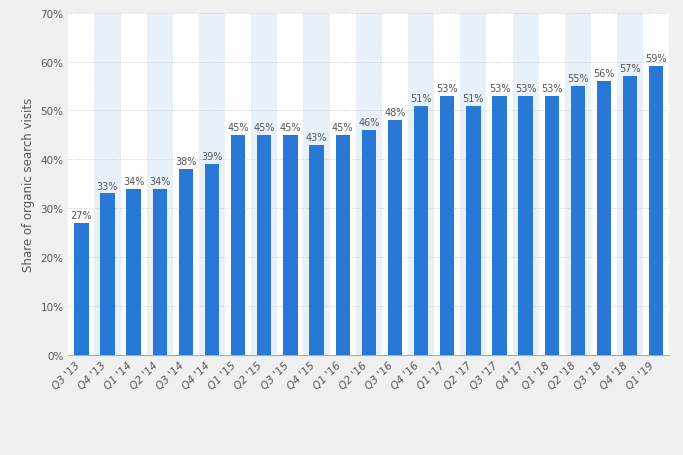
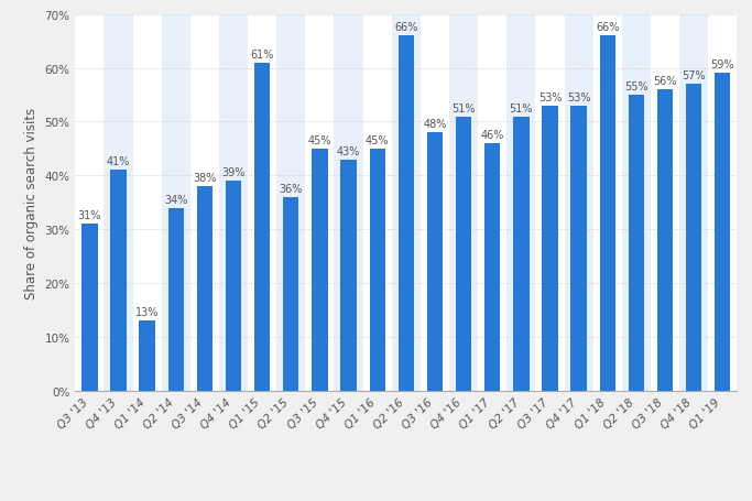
Q3 '13: 27% -> 31%
Q4 '13: 33% -> 41%
Q1 '14: 34% -> 13%
Q1 '15: 45% -> 61%
Q2 '15: 45% -> 36%
Q2 '16: 46% -> 66%
Q1 '17: 53% -> 46%
Q1 '18: 53% -> 66%
